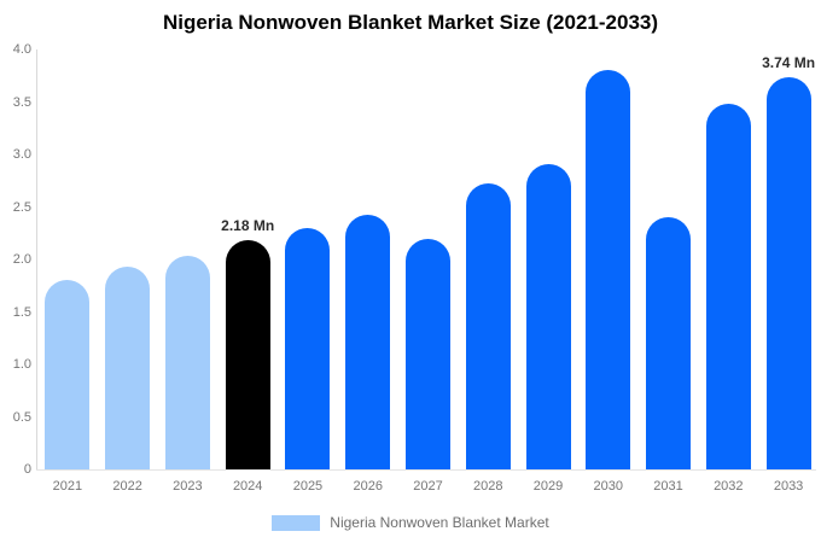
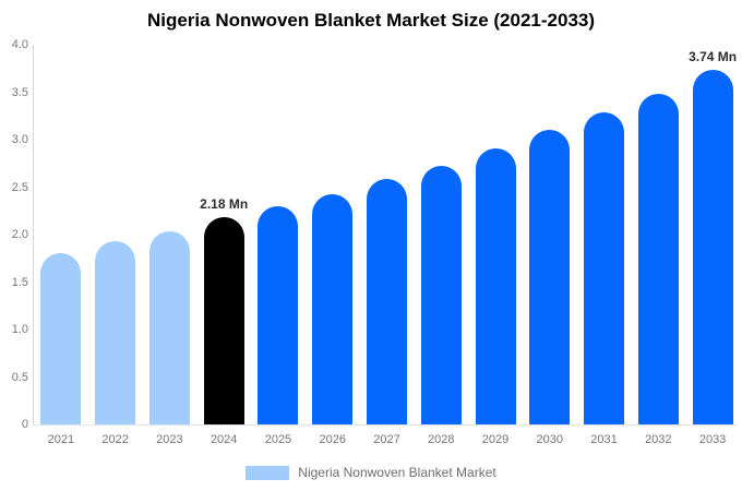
2027: 2.2 -> 2.6
2030: 3.8 -> 3.1
2031: 2.4 -> 3.3
